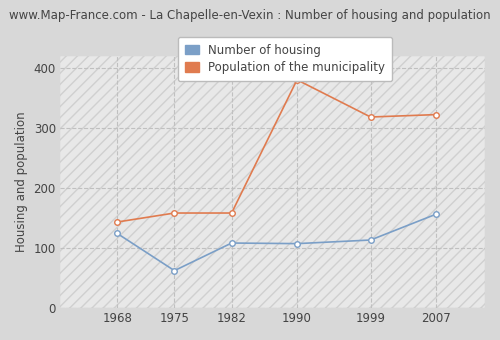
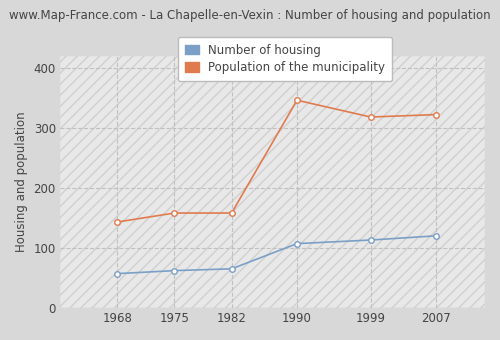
Number of housing/1968: 124 -> 57
Number of housing/1982: 108 -> 65
Population of the municipality/1990: 380 -> 346
Number of housing/2007: 156 -> 120
